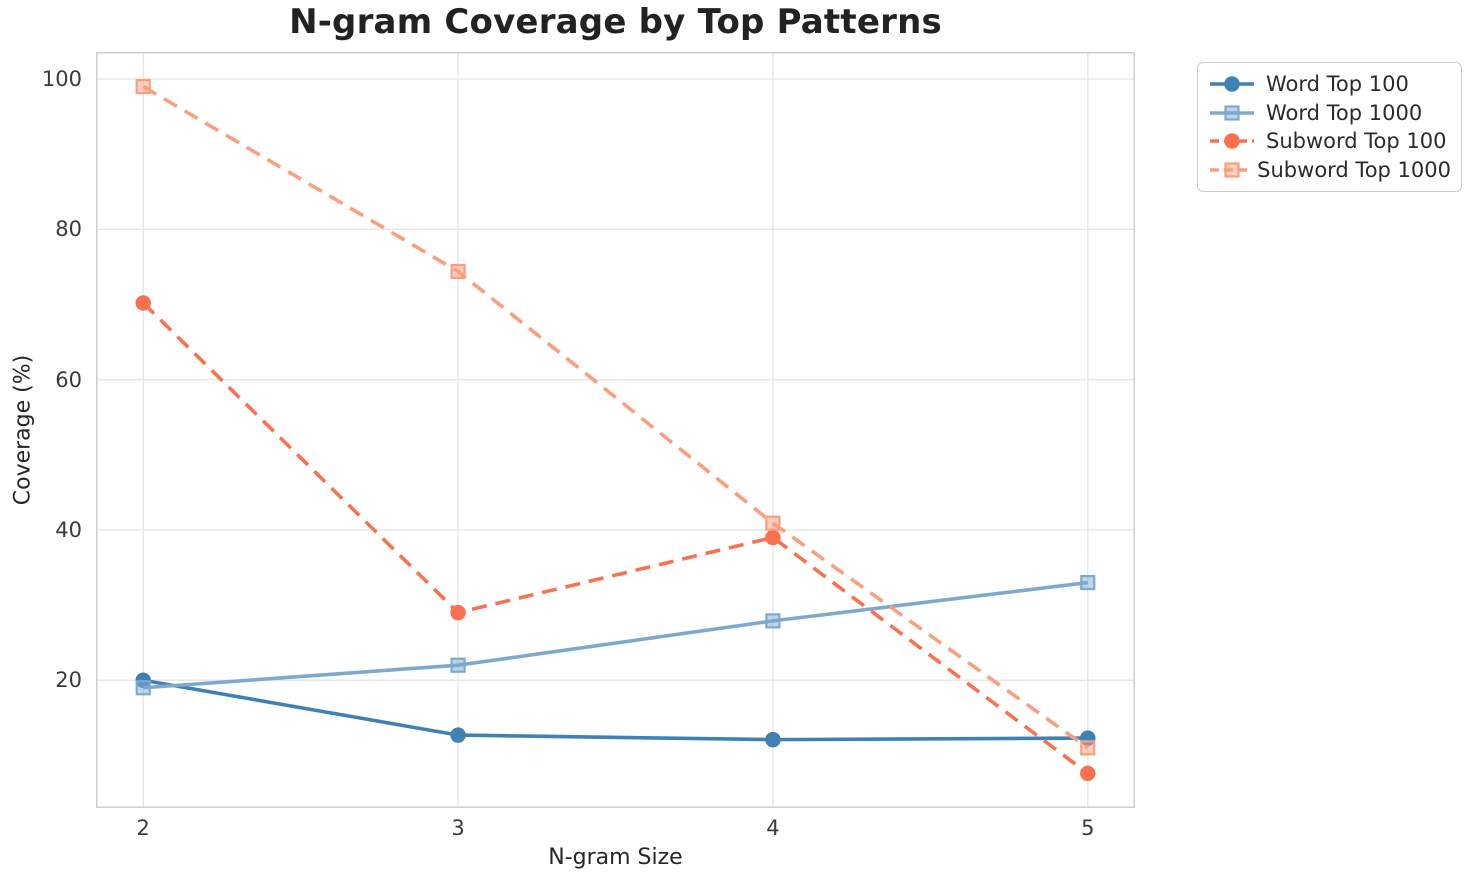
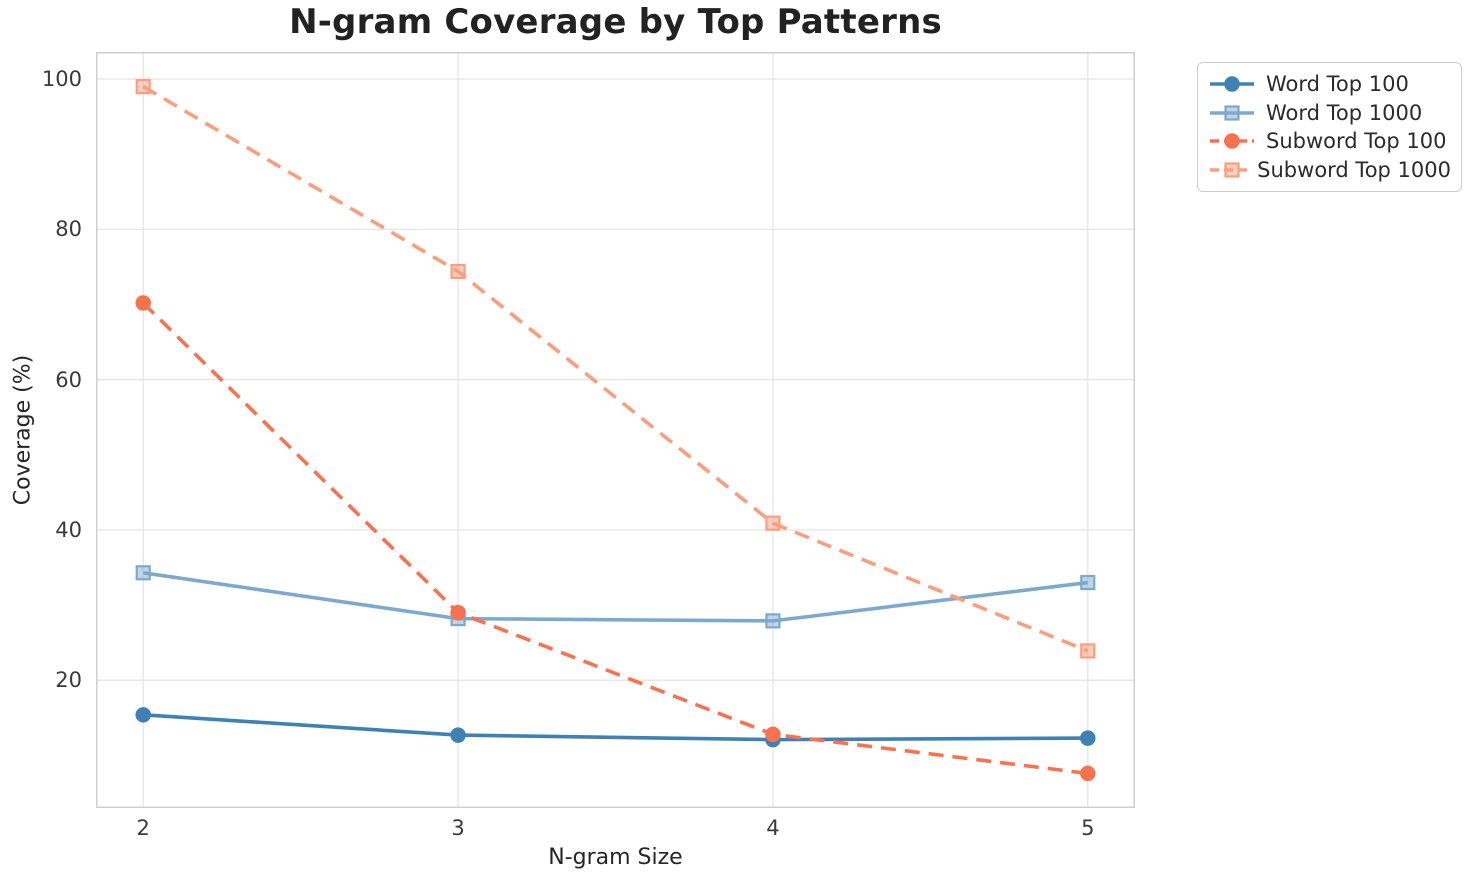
Word Top 100/2: 20 -> 15
Word Top 1000/2: 19 -> 34
Word Top 1000/3: 22 -> 28
Subword Top 100/4: 39 -> 13
Subword Top 1000/5: 11 -> 24
